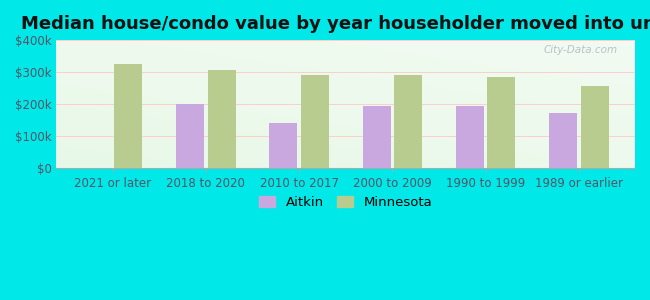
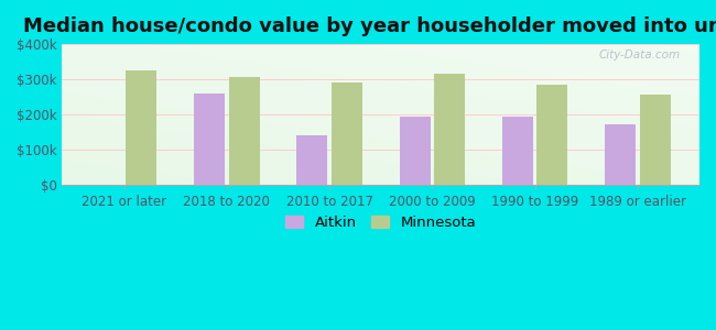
Aitkin/2018 to 2020: $201k -> $260k
Minnesota/2000 to 2009: $290k -> $315k
